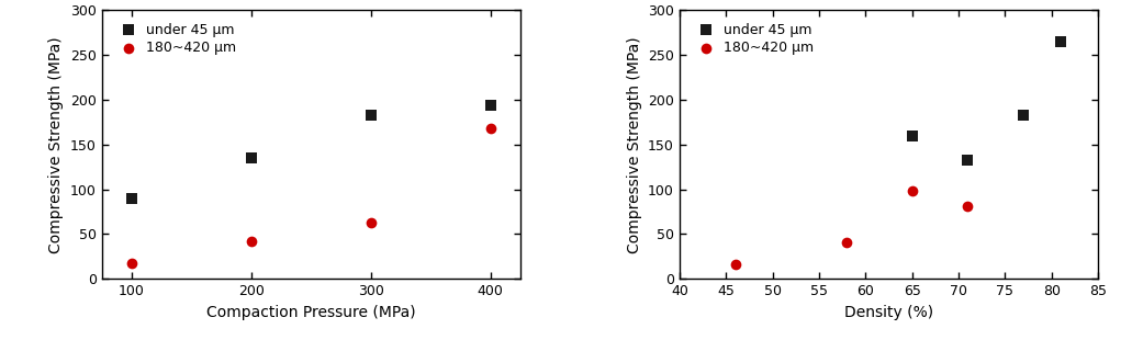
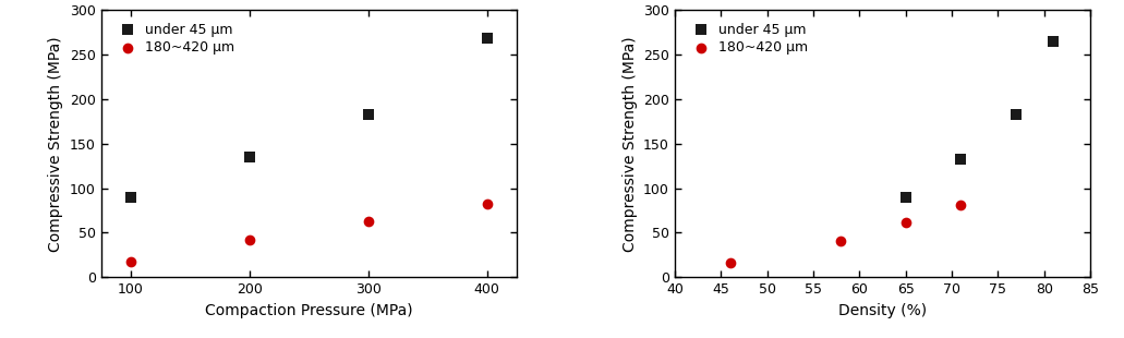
under 45 μm/400: 194 -> 268
180~420 μm/400: 168 -> 82
under 45 μm/65: 160 -> 90
180~420 μm/65: 98 -> 62
